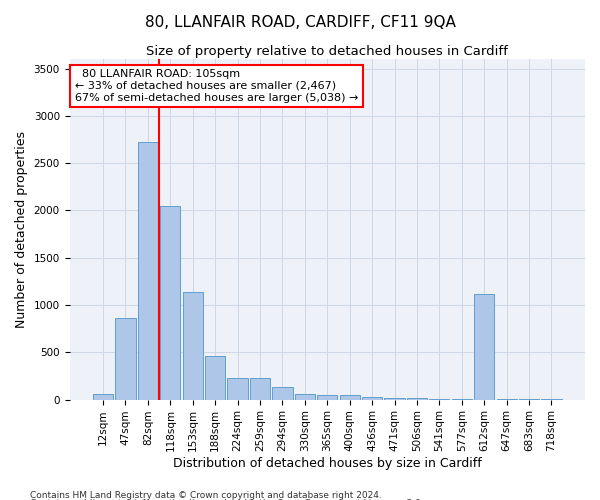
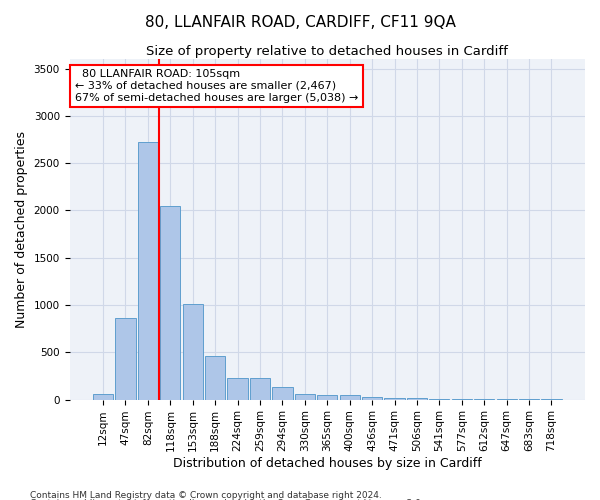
153sqm: 1140 -> 1010
612sqm: 1120 -> 0
